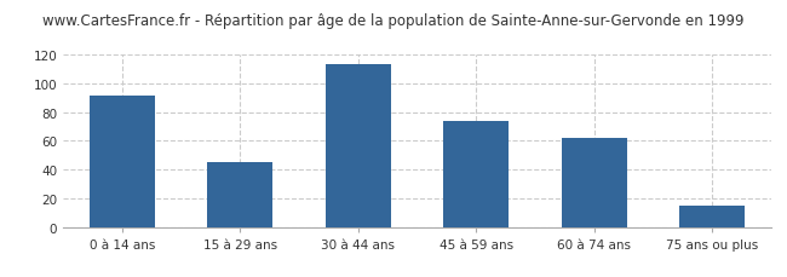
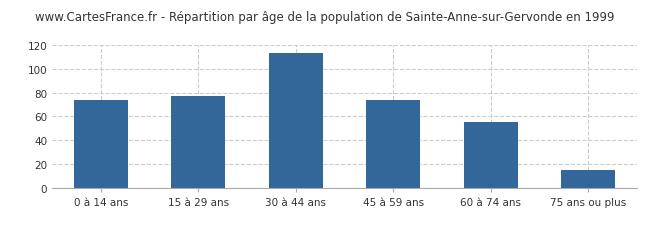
0 à 14 ans: 91 -> 74
15 à 29 ans: 45 -> 77
60 à 74 ans: 62 -> 55
